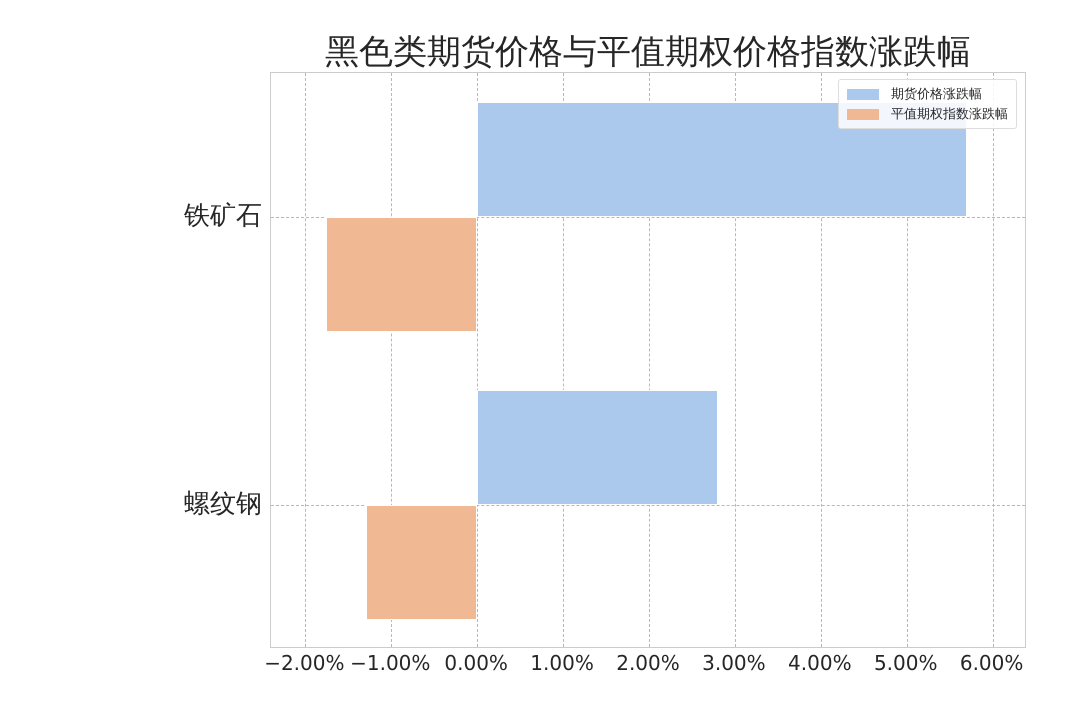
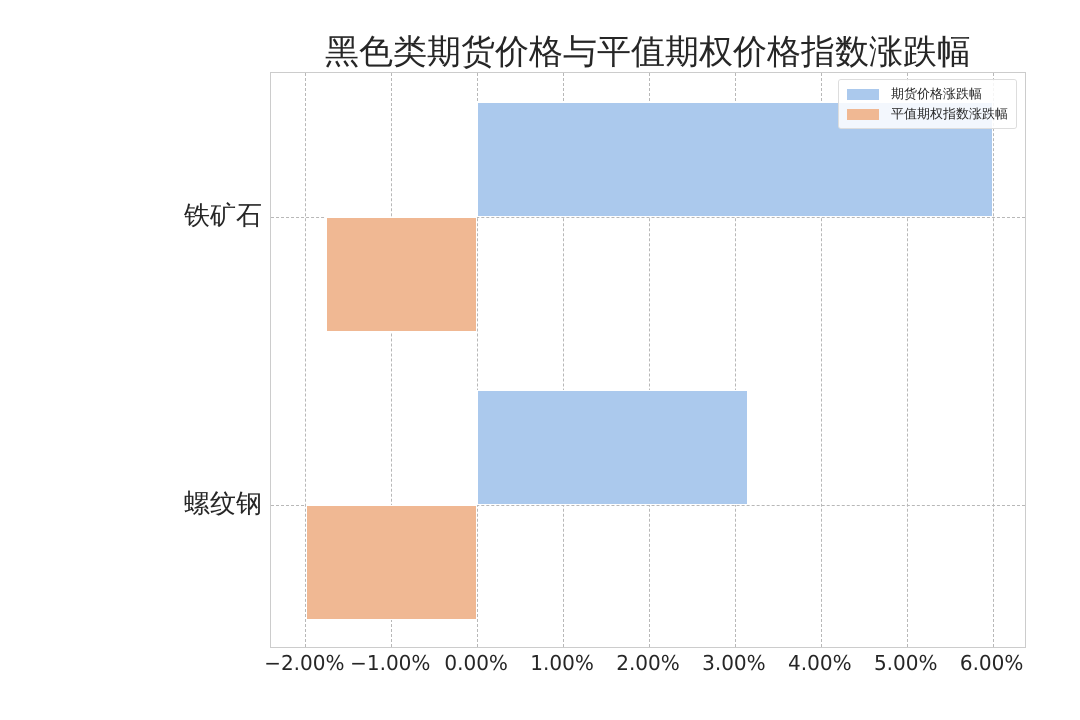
期货价格涨跌幅/铁矿石: 5.7% -> 6.0%
期货价格涨跌幅/螺纹钢: 2.8% -> 3.1%
平值期权指数涨跌幅/螺纹钢: -1.3% -> -2.0%
